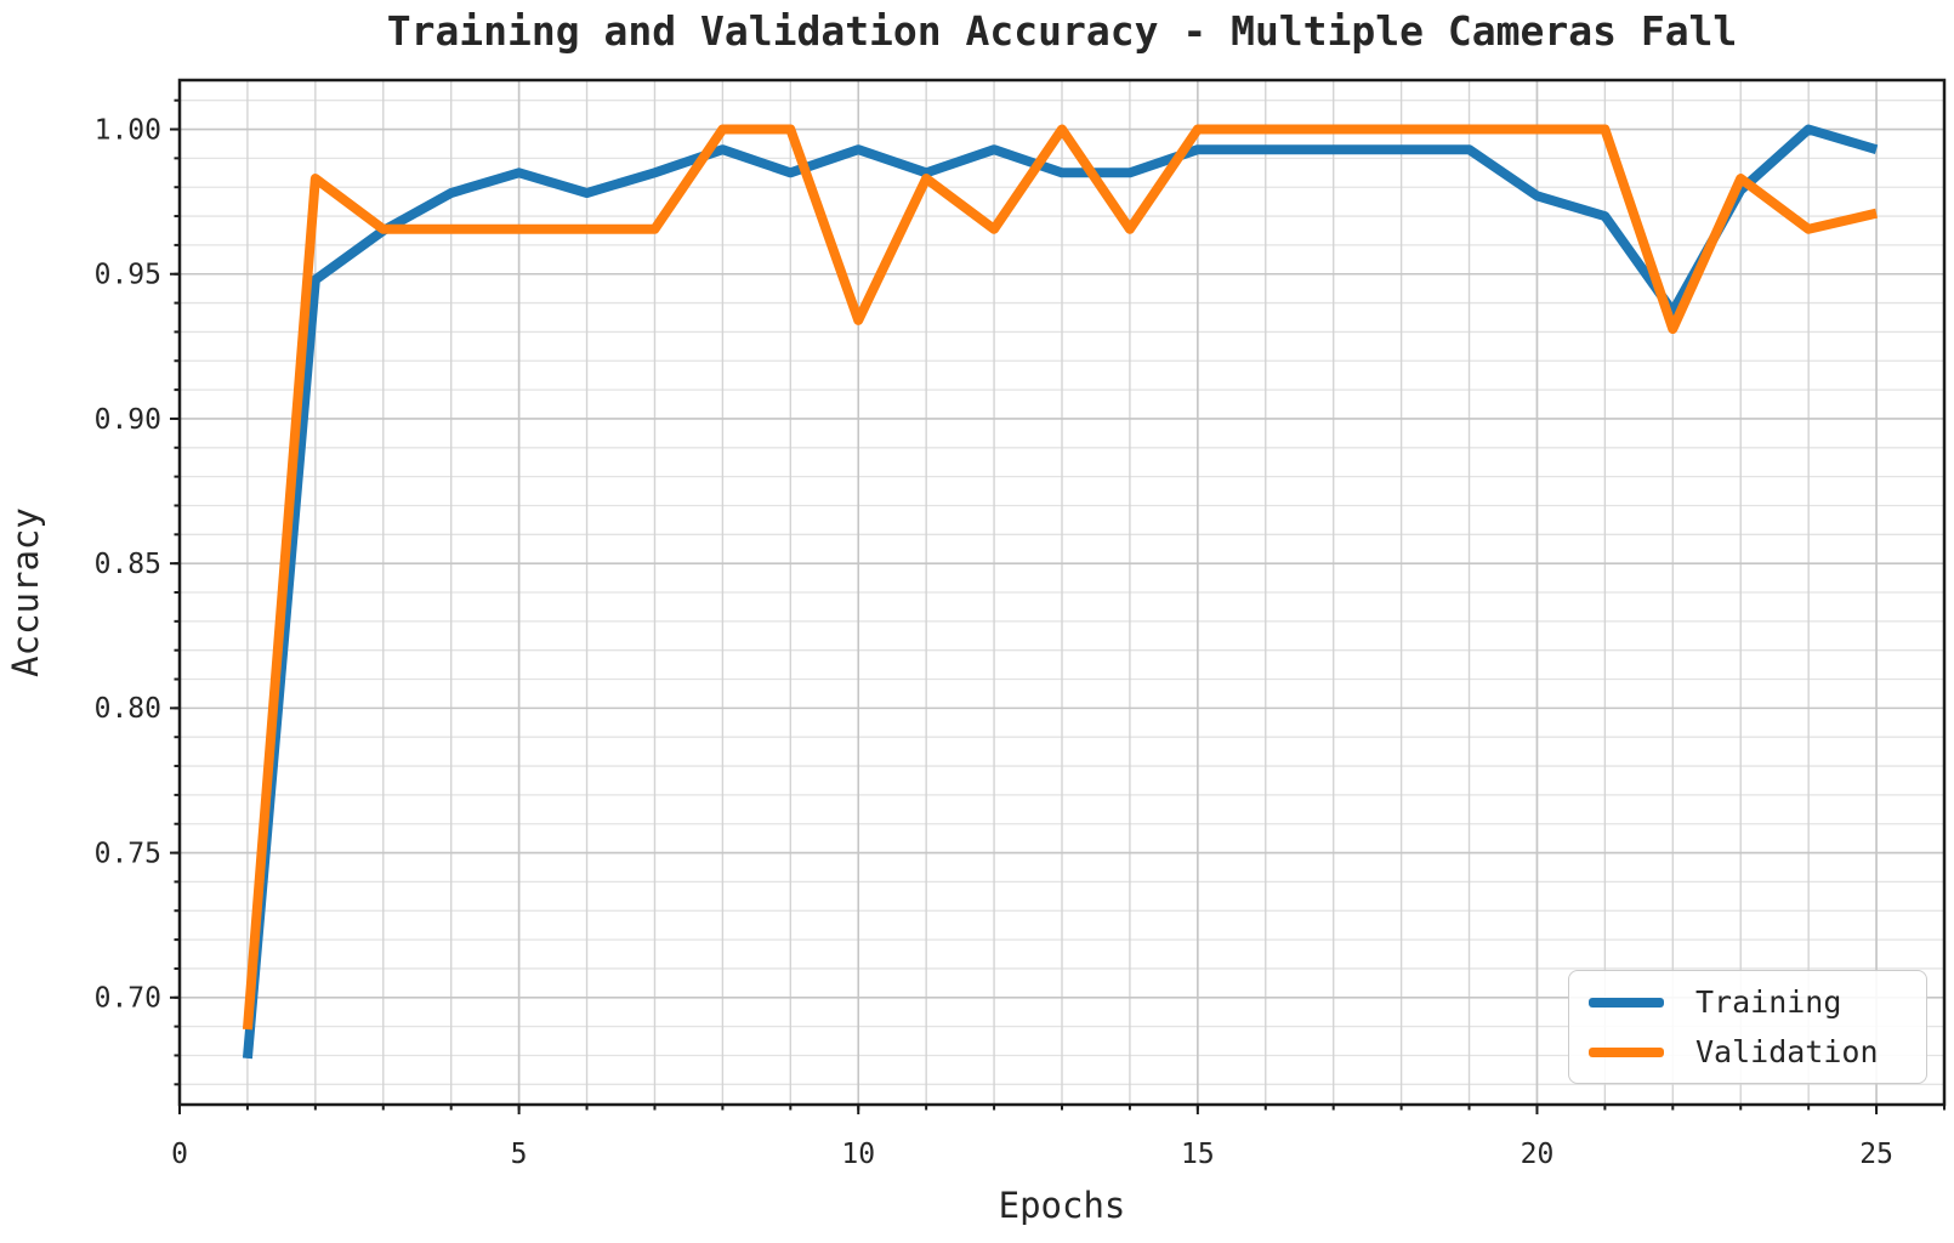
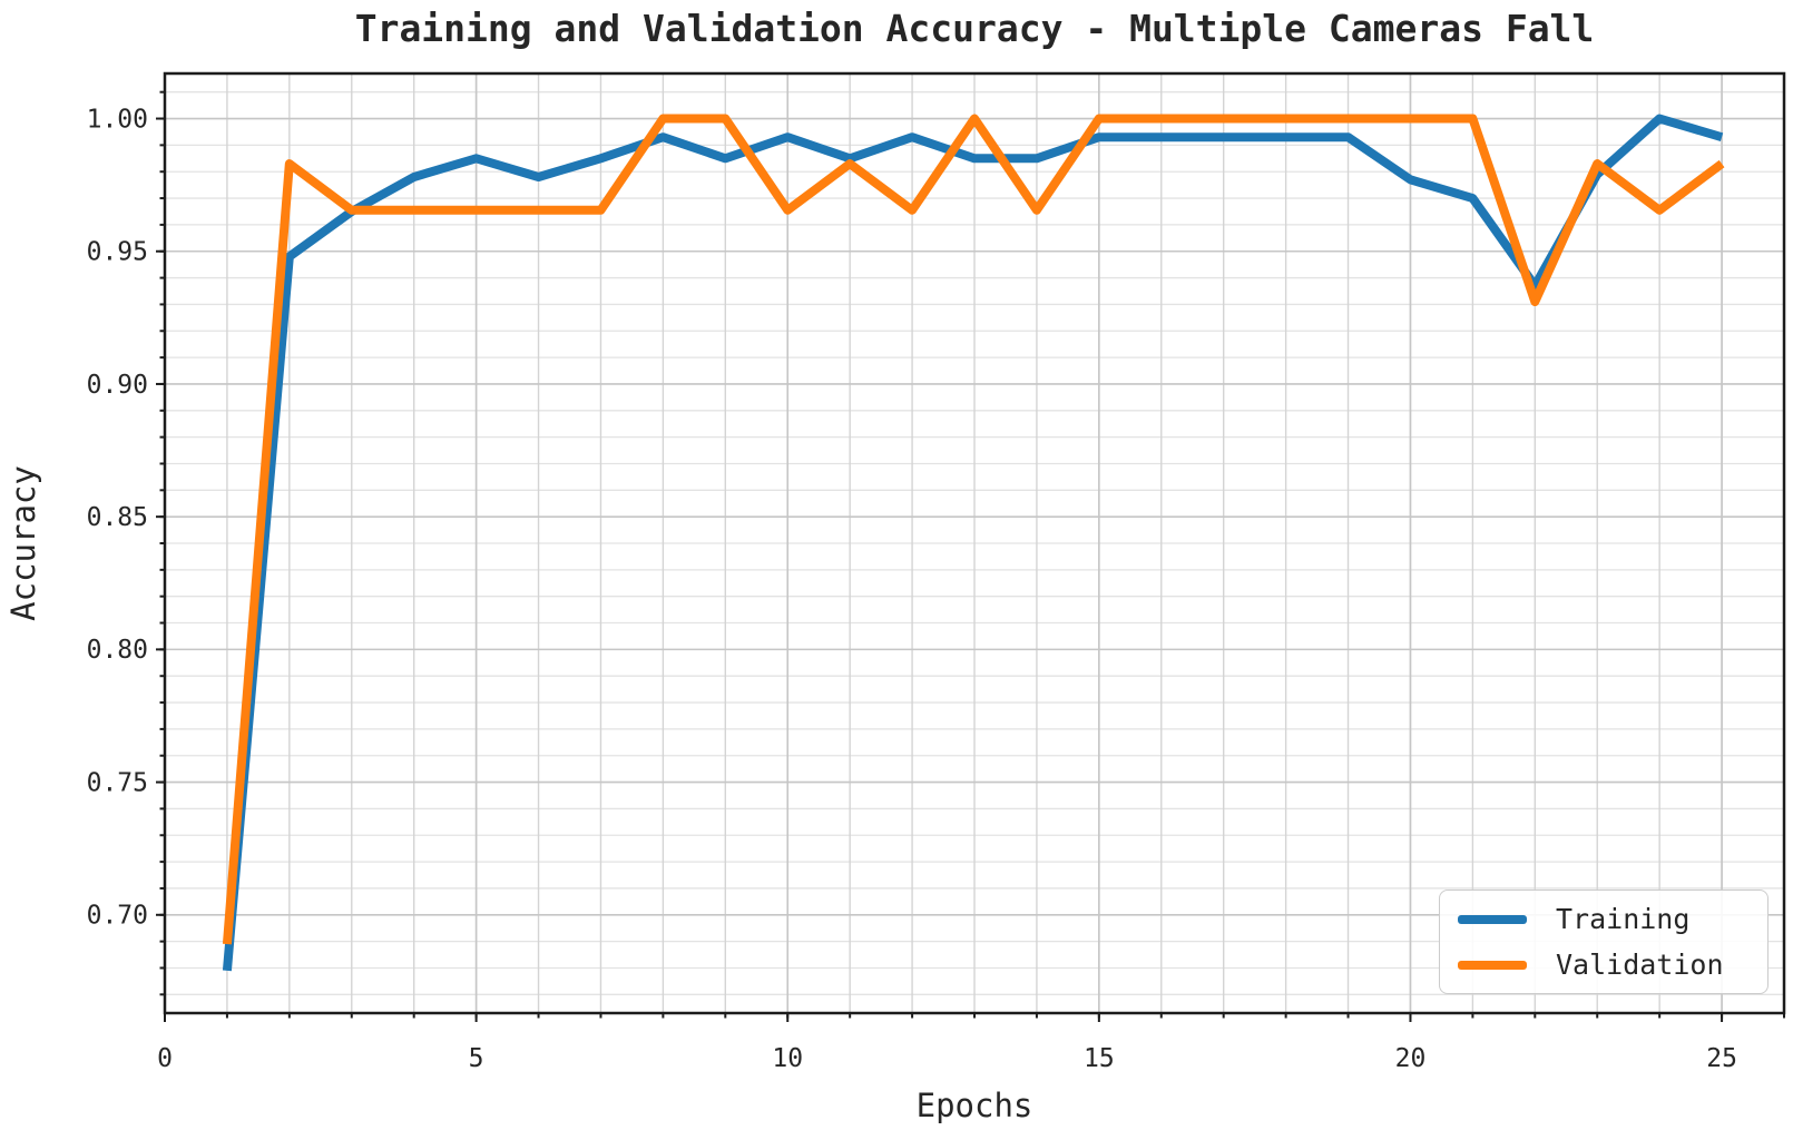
Validation/10: 0.934 -> 0.966
Validation/25: 0.971 -> 0.983
